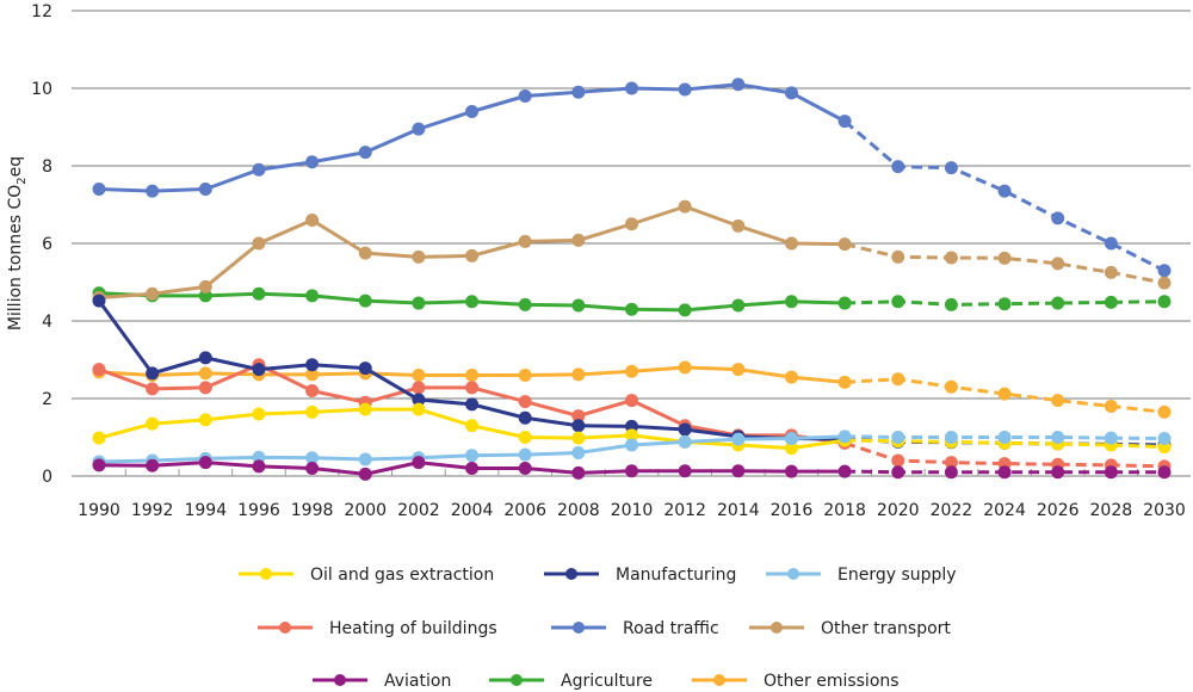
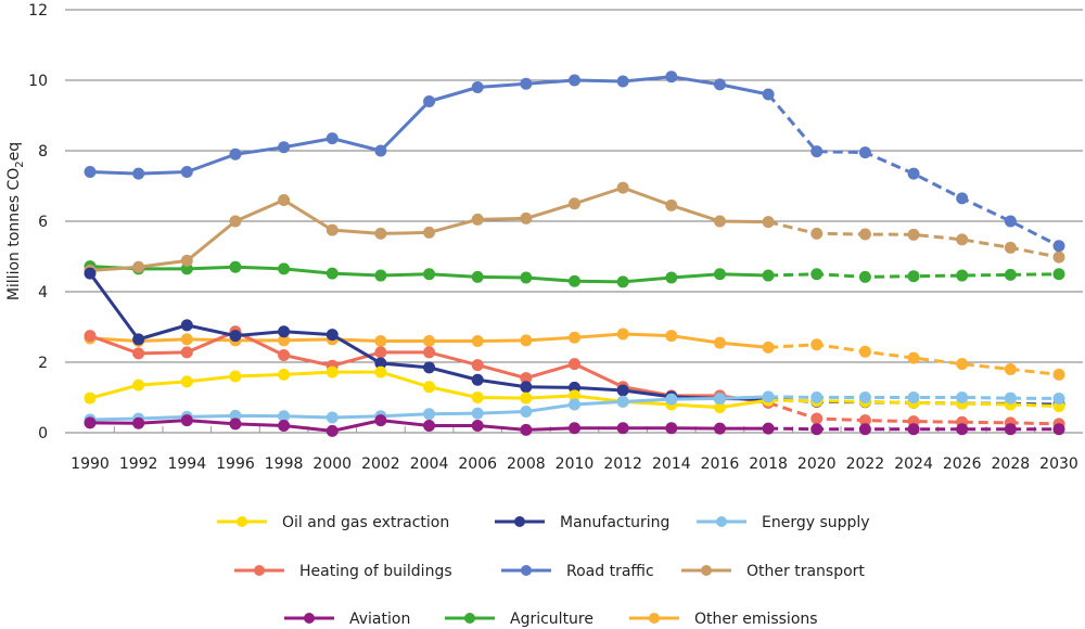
Road traffic/2002: 8.9 -> 8.0
Road traffic/2018: 9.2 -> 9.6
